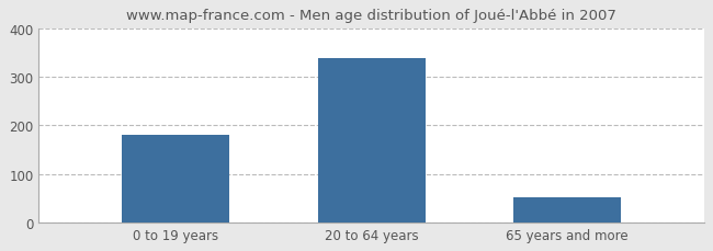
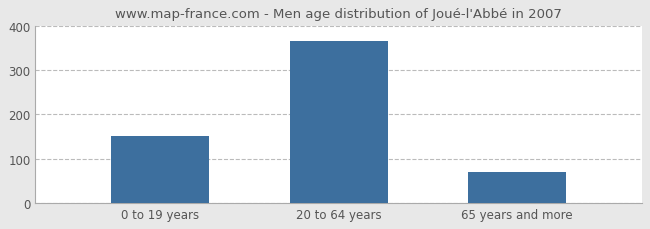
0 to 19 years: 181 -> 150
20 to 64 years: 338 -> 365
65 years and more: 52 -> 70
